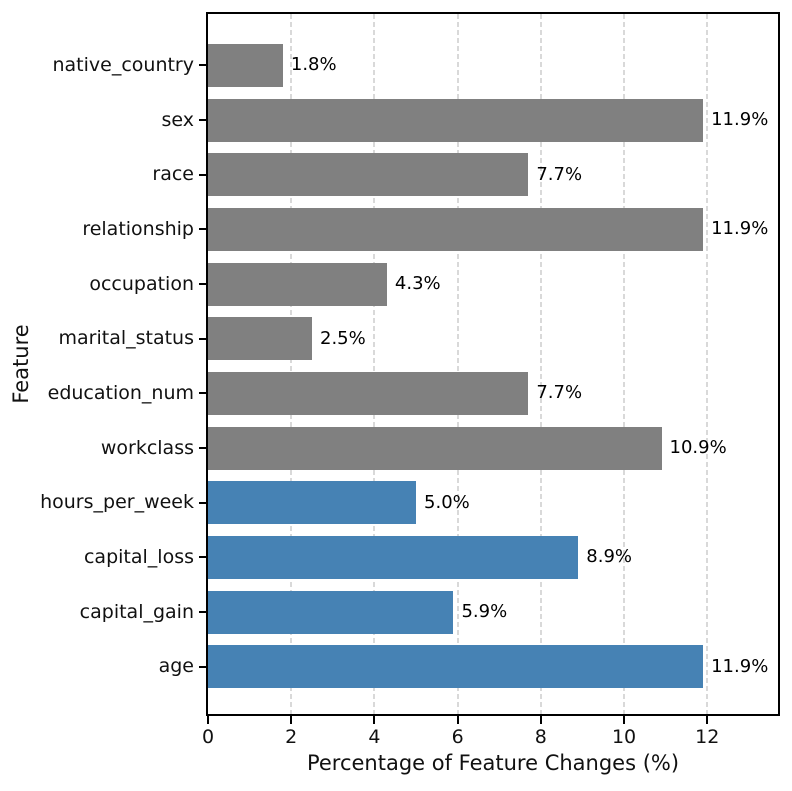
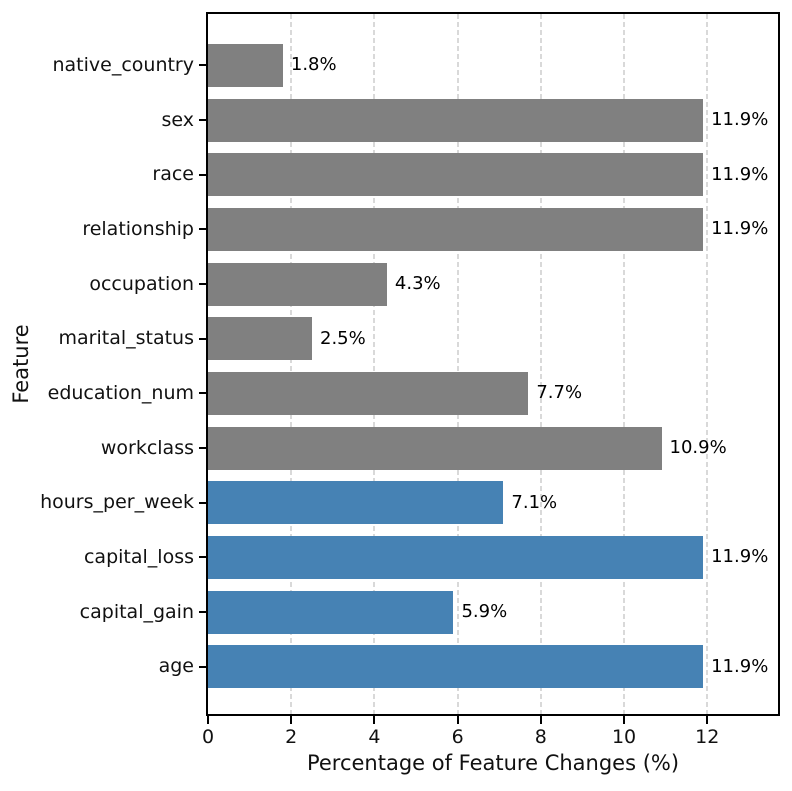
race: 7.7% -> 11.9%
hours_per_week: 5.0% -> 7.1%
capital_loss: 8.9% -> 11.9%
